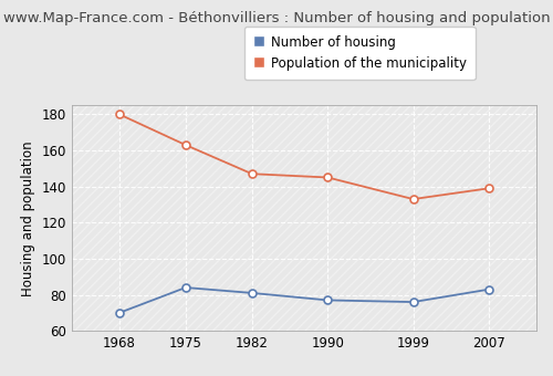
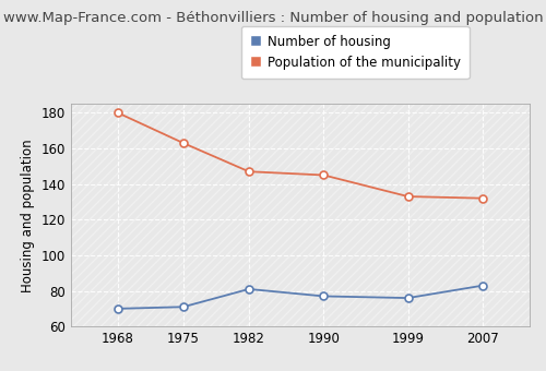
Number of housing/1975: 84 -> 71
Population of the municipality/2007: 139 -> 132
